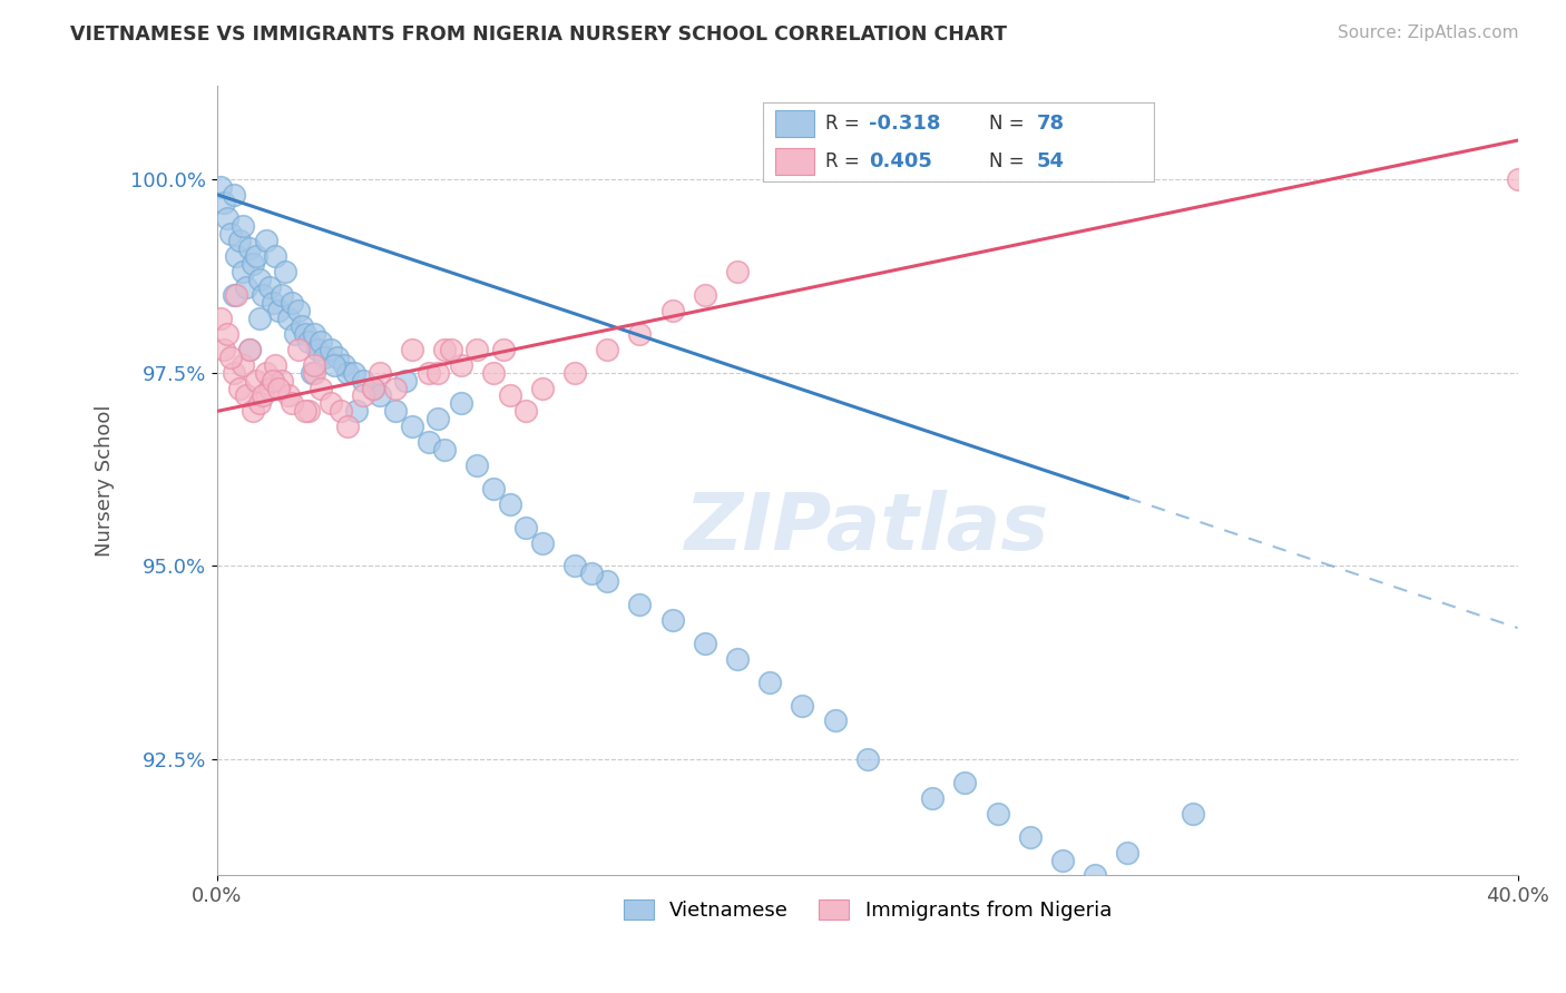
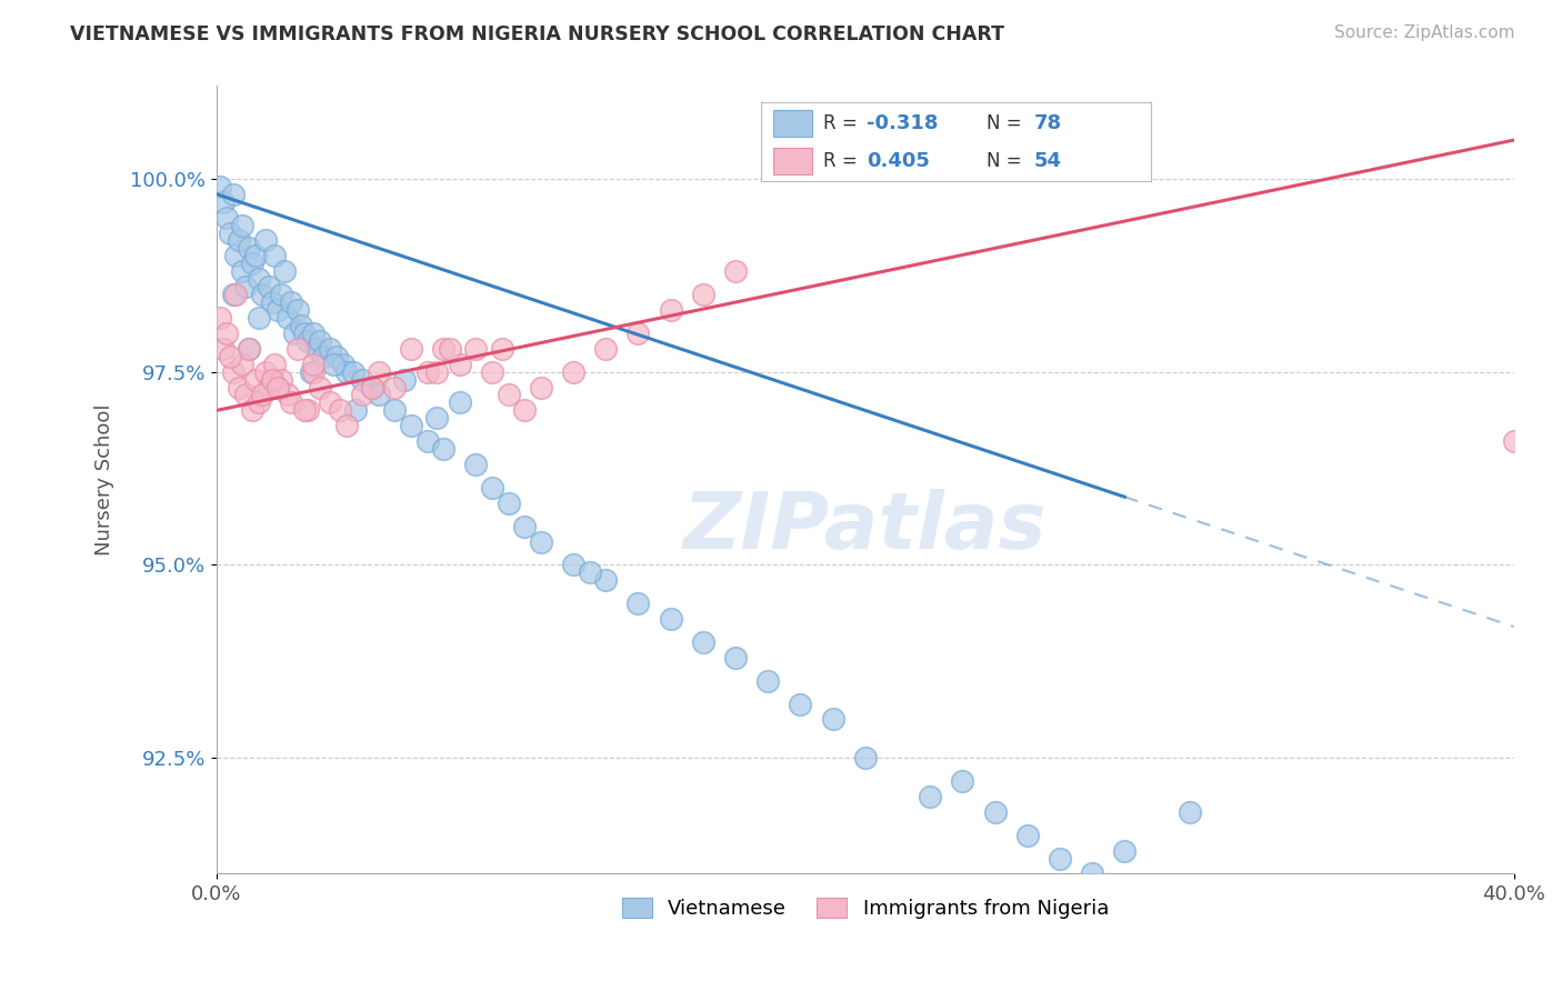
Immigrants from Nigeria/40.0%: 100.0% -> 96.6%
